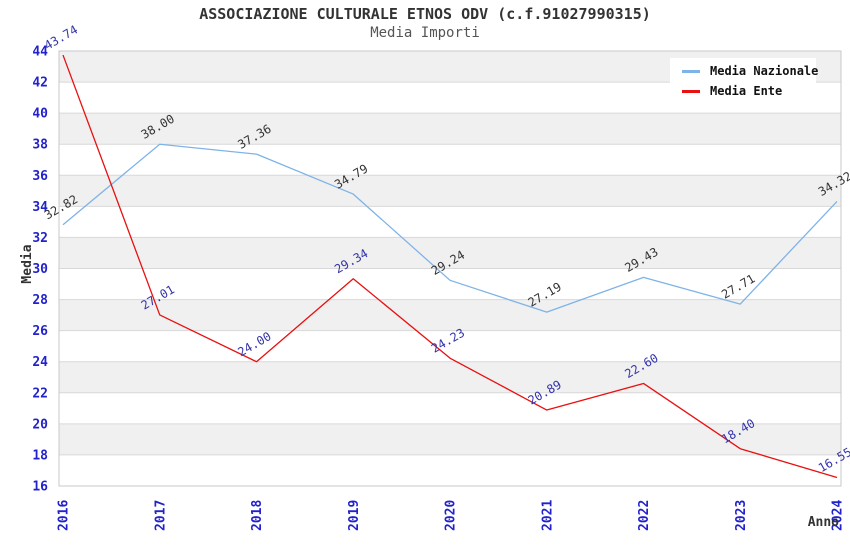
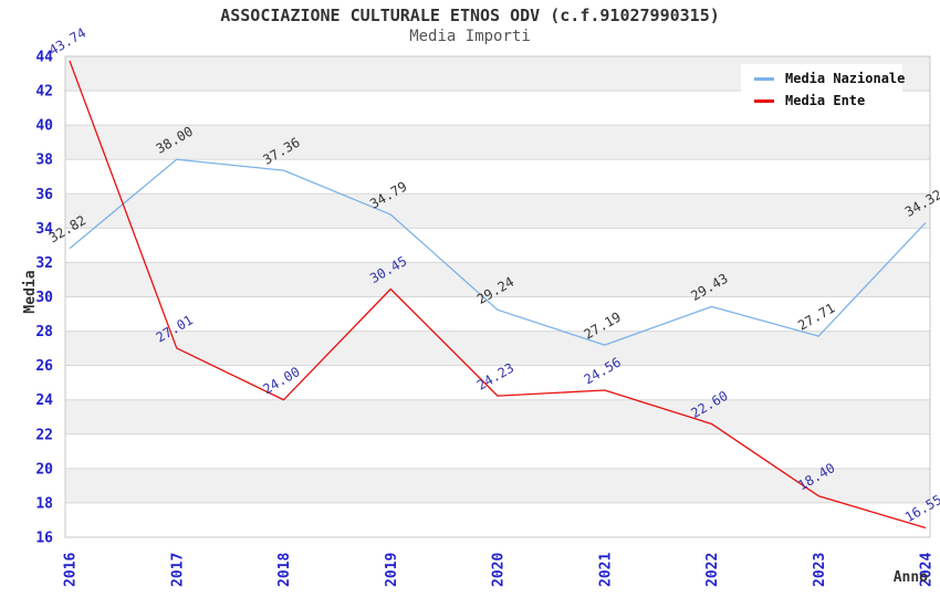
Media Ente/2019: 29.34 -> 30.45
Media Ente/2021: 20.89 -> 24.56
